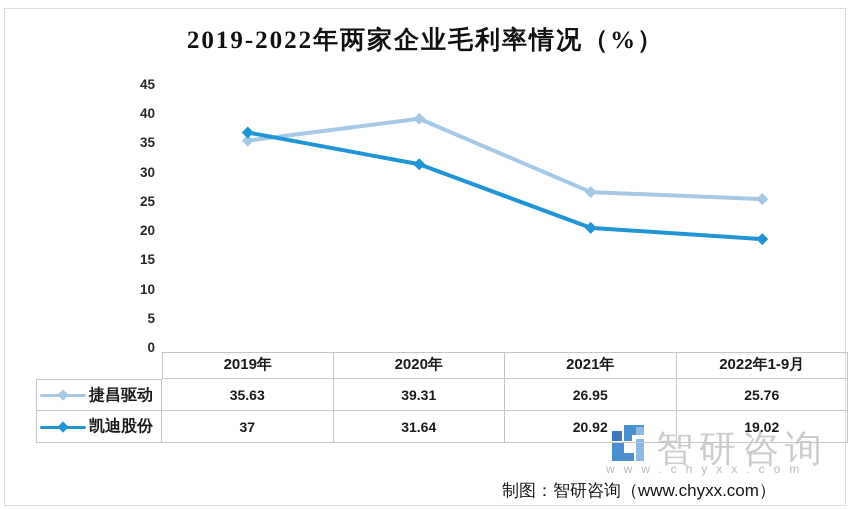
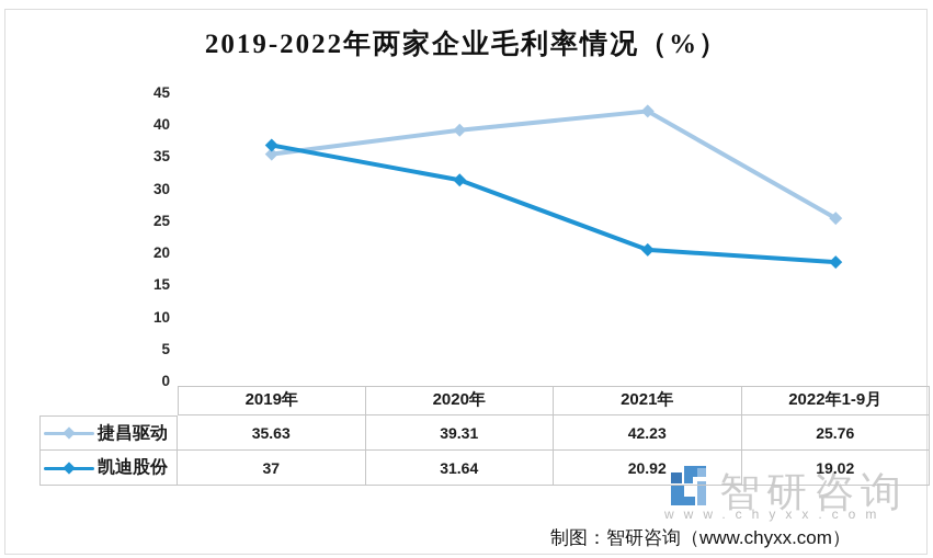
捷昌驱动/2021年: 26.95 -> 42.23
